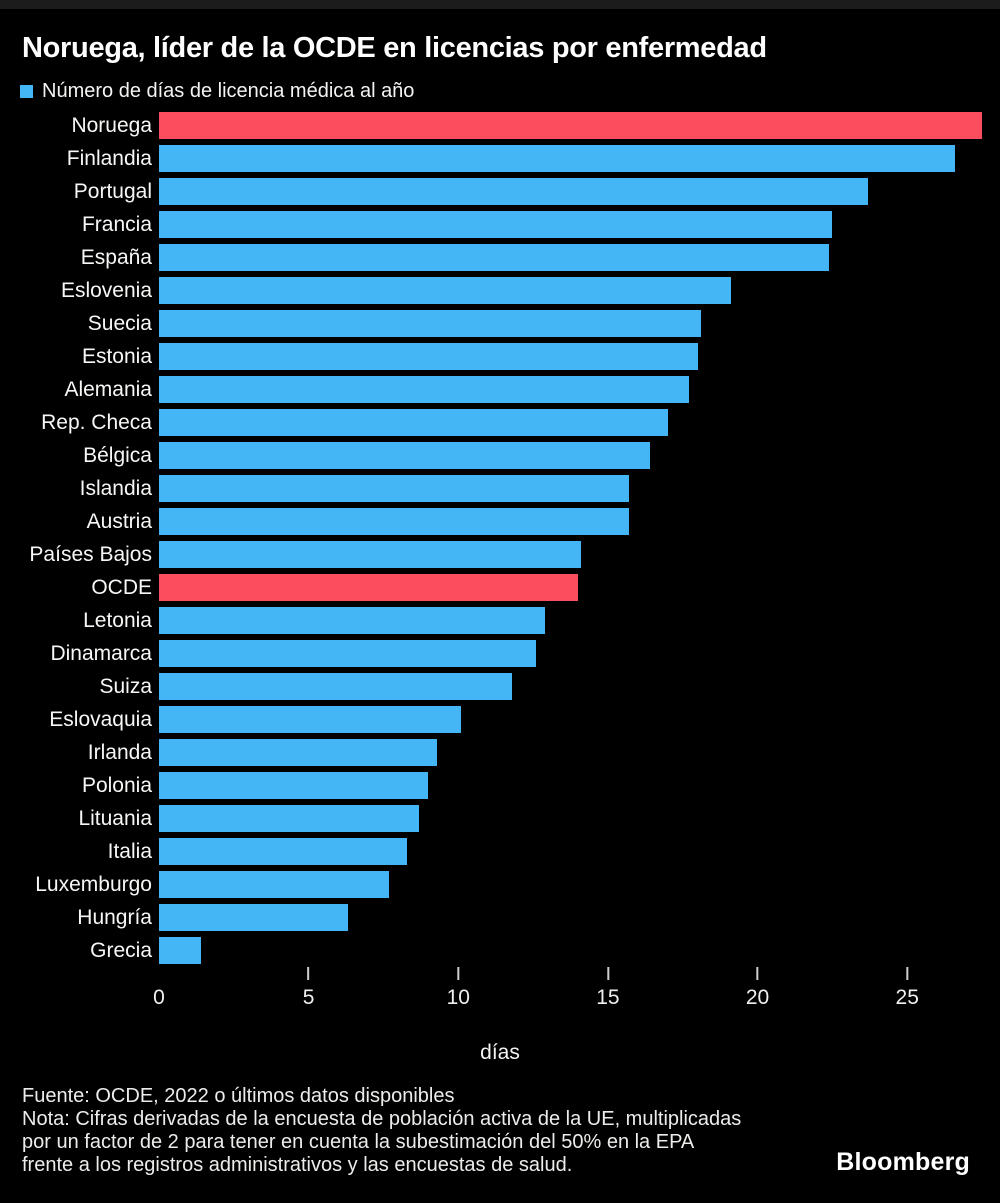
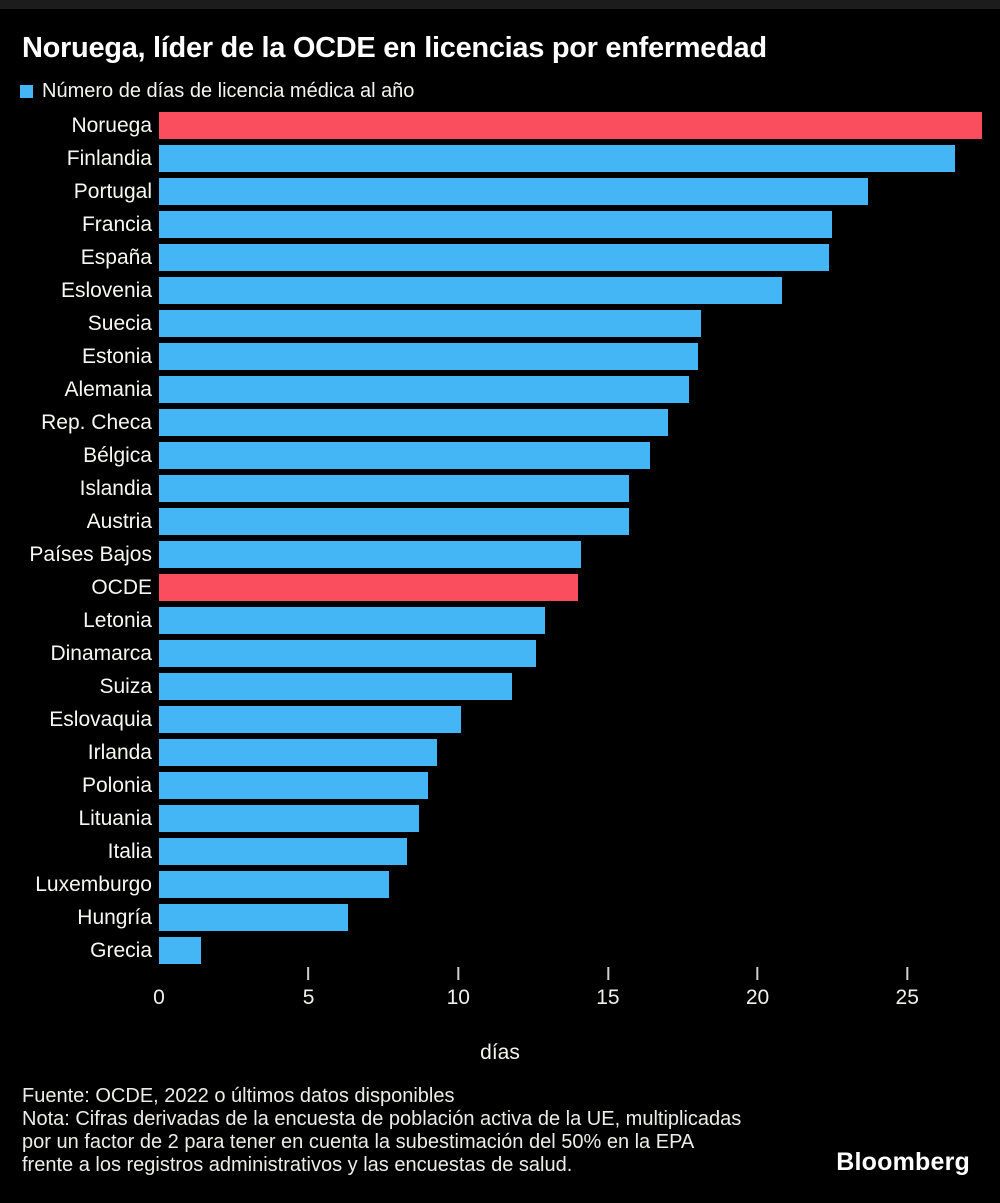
Eslovenia: 19.1 -> 20.8
